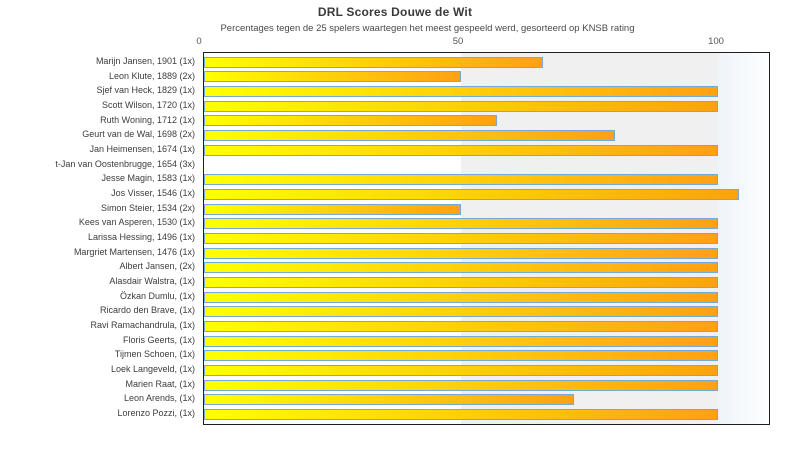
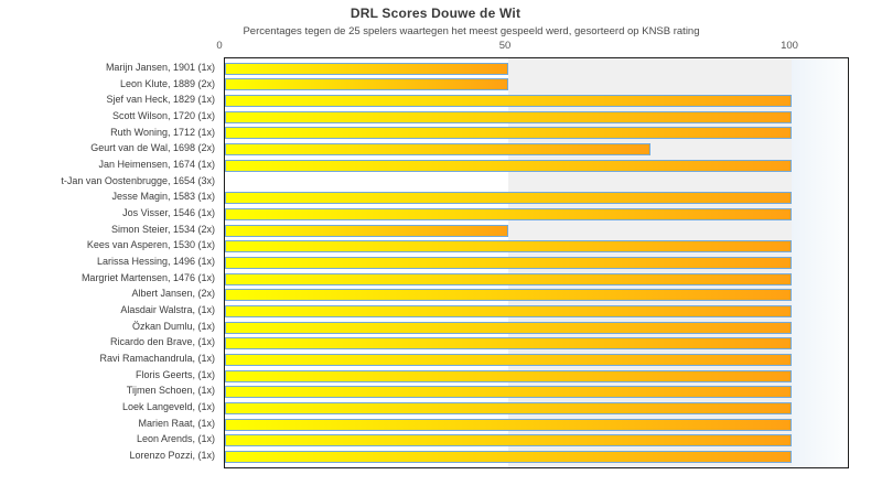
Marijn Jansen, 1901 (1x): 66 -> 50
Ruth Woning, 1712 (1x): 57 -> 100
Geurt van de Wal, 1698 (2x): 80 -> 75
Jos Visser, 1546 (1x): 104 -> 100
Leon Arends, (1x): 72 -> 100
